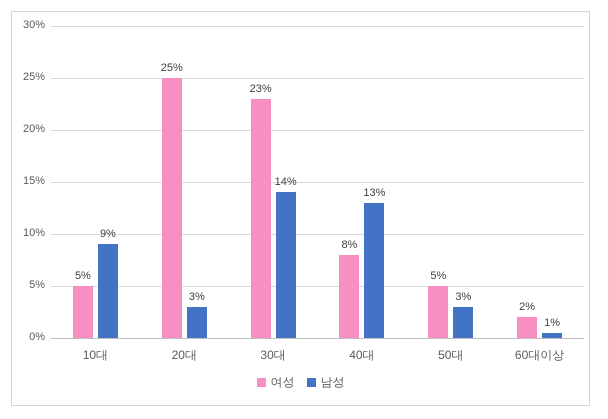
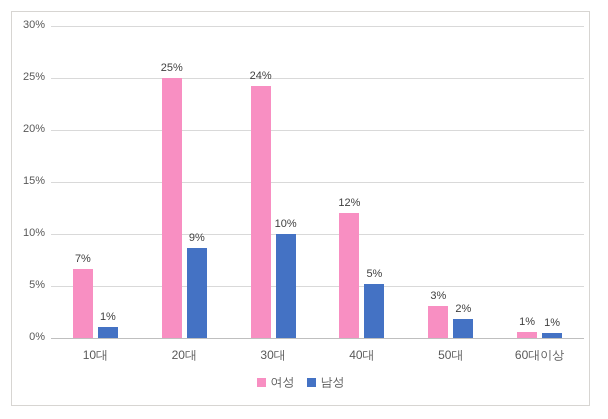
여성/10대: 5% -> 7%
남성/10대: 9% -> 1%
남성/20대: 3% -> 9%
여성/30대: 23% -> 24%
남성/30대: 14% -> 10%
여성/40대: 8% -> 12%
남성/40대: 13% -> 5%
여성/50대: 5% -> 3%
남성/50대: 3% -> 2%
여성/60대이상: 2% -> 1%
